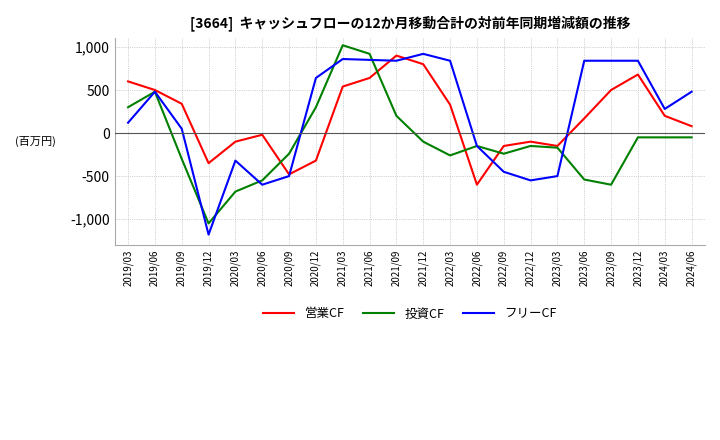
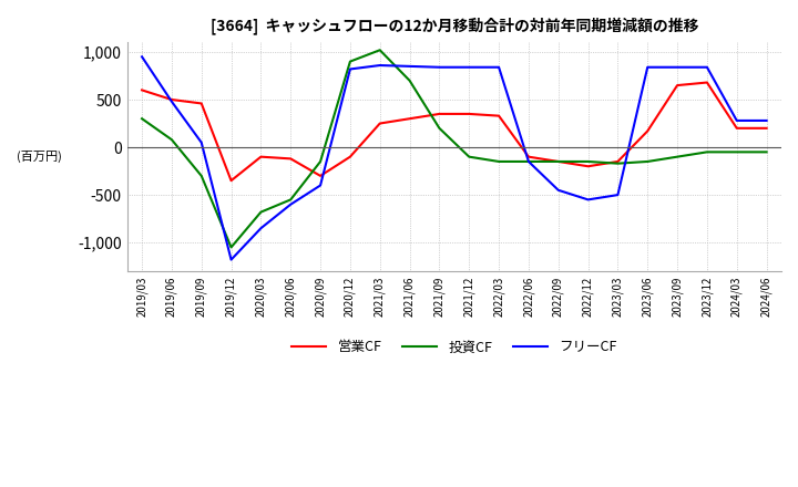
フリーCF/2019/03: 120 -> 950
投資CF/2019/06: 480 -> 80
営業CF/2019/09: 340 -> 460
フリーCF/2020/03: -320 -> -850
営業CF/2020/06: -20 -> -120
営業CF/2020/09: -480 -> -300
投資CF/2020/09: -240 -> -150
フリーCF/2020/09: -500 -> -400
営業CF/2020/12: -320 -> -100
投資CF/2020/12: 300 -> 900
フリーCF/2020/12: 640 -> 820
営業CF/2021/03: 540 -> 250
営業CF/2021/06: 640 -> 300
投資CF/2021/06: 920 -> 700
営業CF/2021/09: 900 -> 350
営業CF/2021/12: 800 -> 350
フリーCF/2021/12: 920 -> 840
投資CF/2022/03: -260 -> -150
営業CF/2022/06: -600 -> -100
投資CF/2022/09: -240 -> -150
営業CF/2022/12: -100 -> -200
投資CF/2023/06: -540 -> -150
営業CF/2023/09: 500 -> 650
投資CF/2023/09: -600 -> -100
営業CF/2024/06: 80 -> 200
フリーCF/2024/06: 480 -> 280
